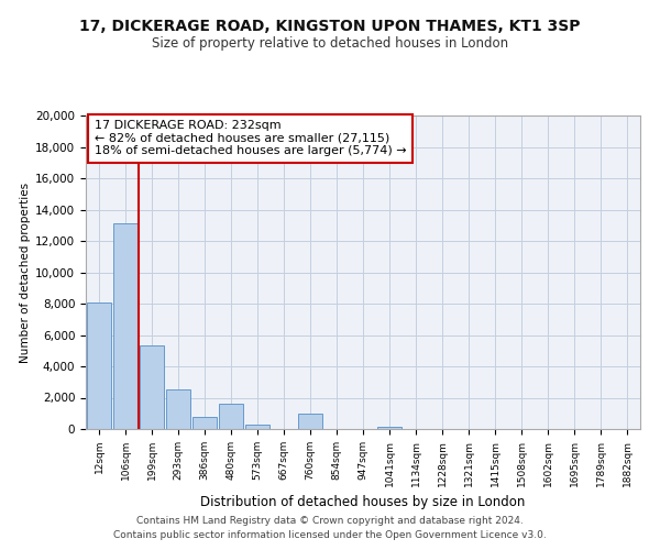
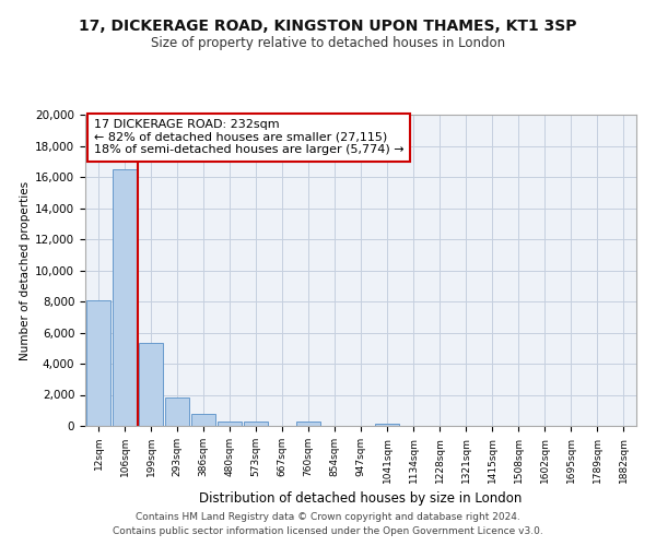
106sqm: 13,100 -> 16,500
293sqm: 2,500 -> 1,800
480sqm: 1,600 -> 300
760sqm: 1,000 -> 300
